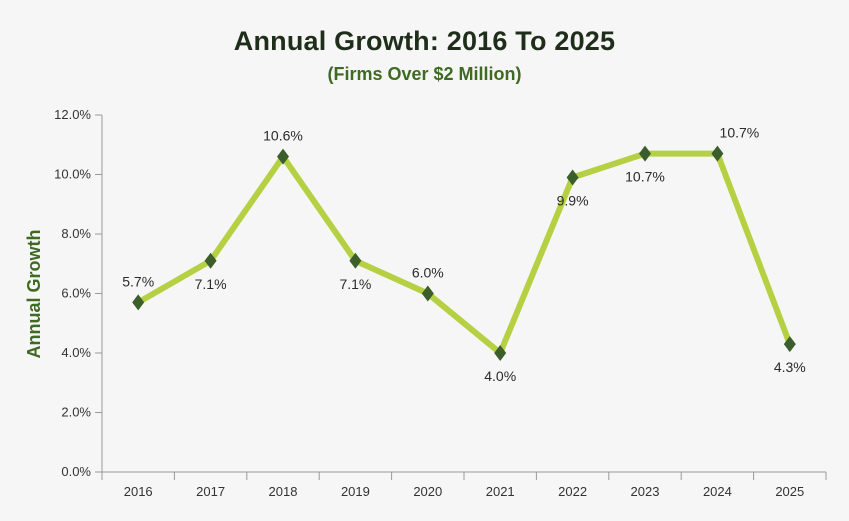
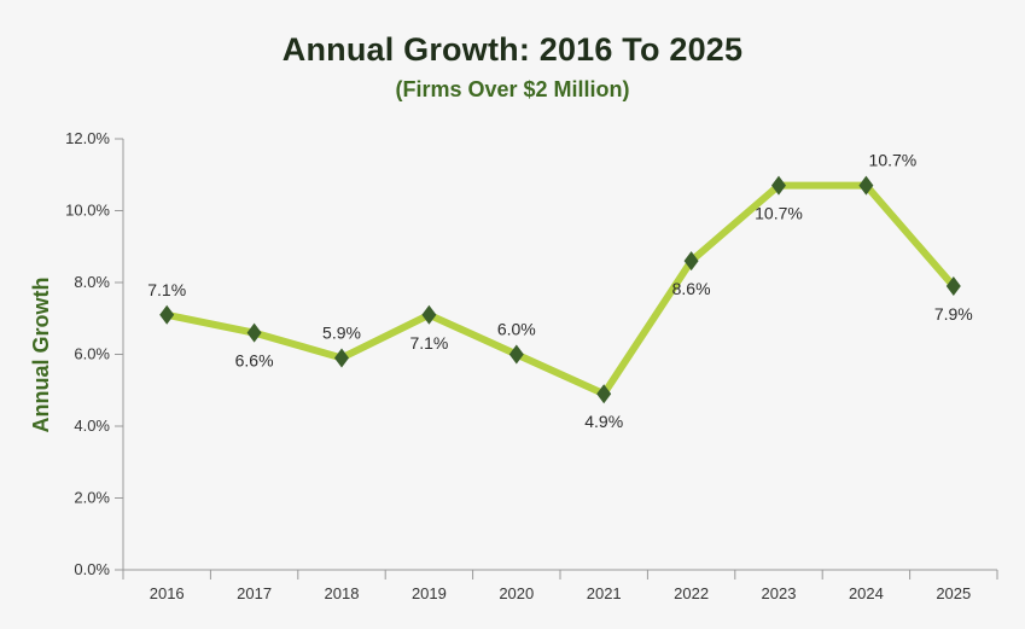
2016: 5.7% -> 7.1%
2017: 7.1% -> 6.6%
2018: 10.6% -> 5.9%
2021: 4.0% -> 4.9%
2022: 9.9% -> 8.6%
2025: 4.3% -> 7.9%
